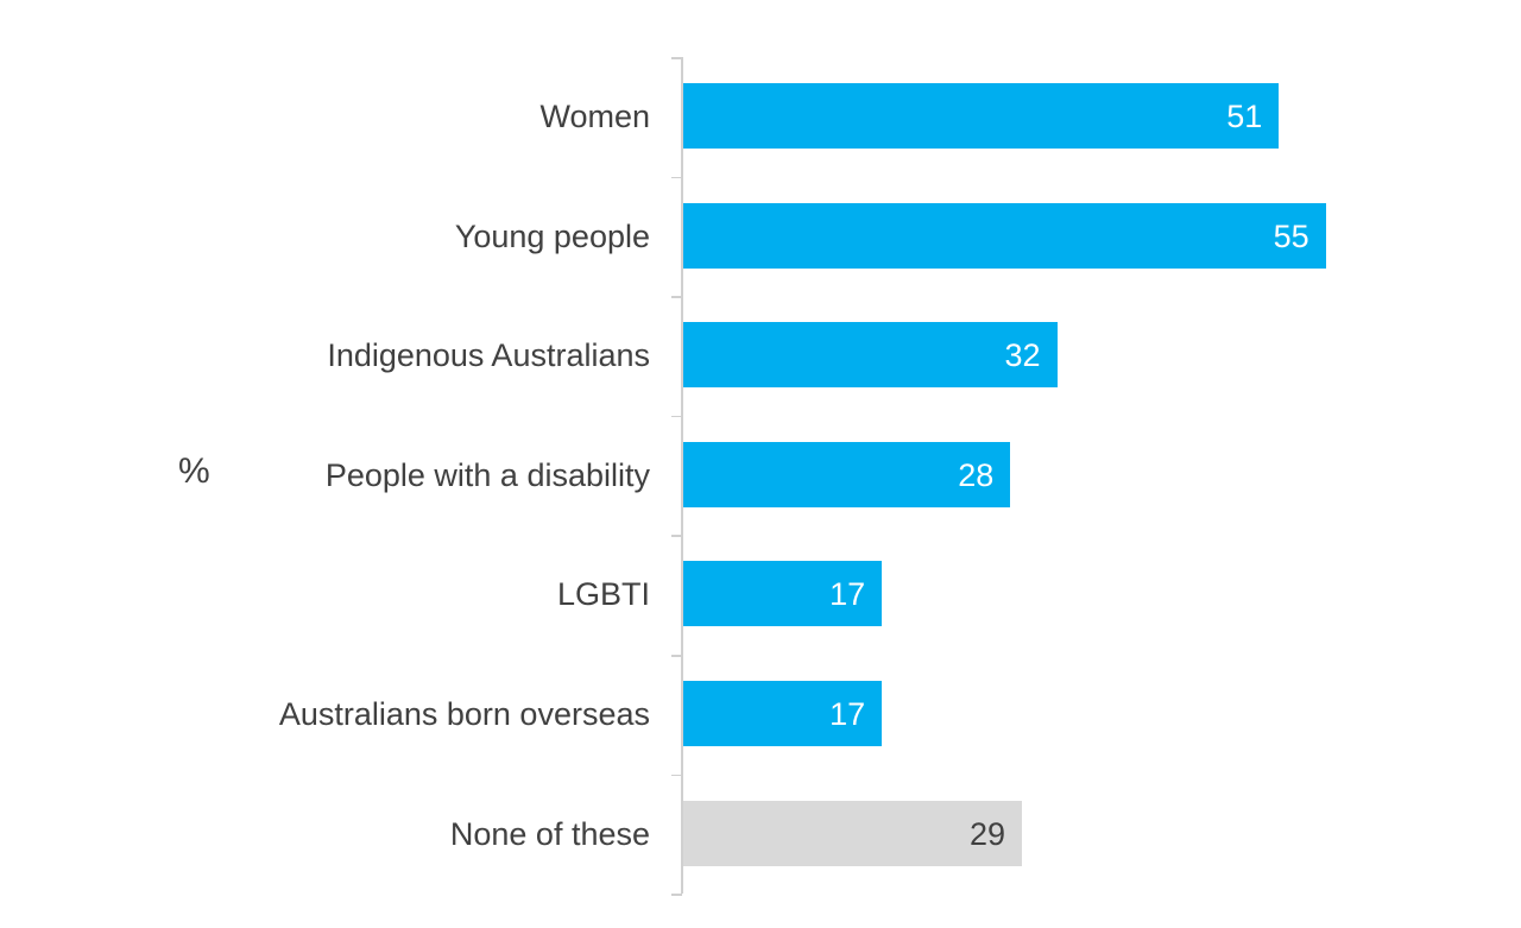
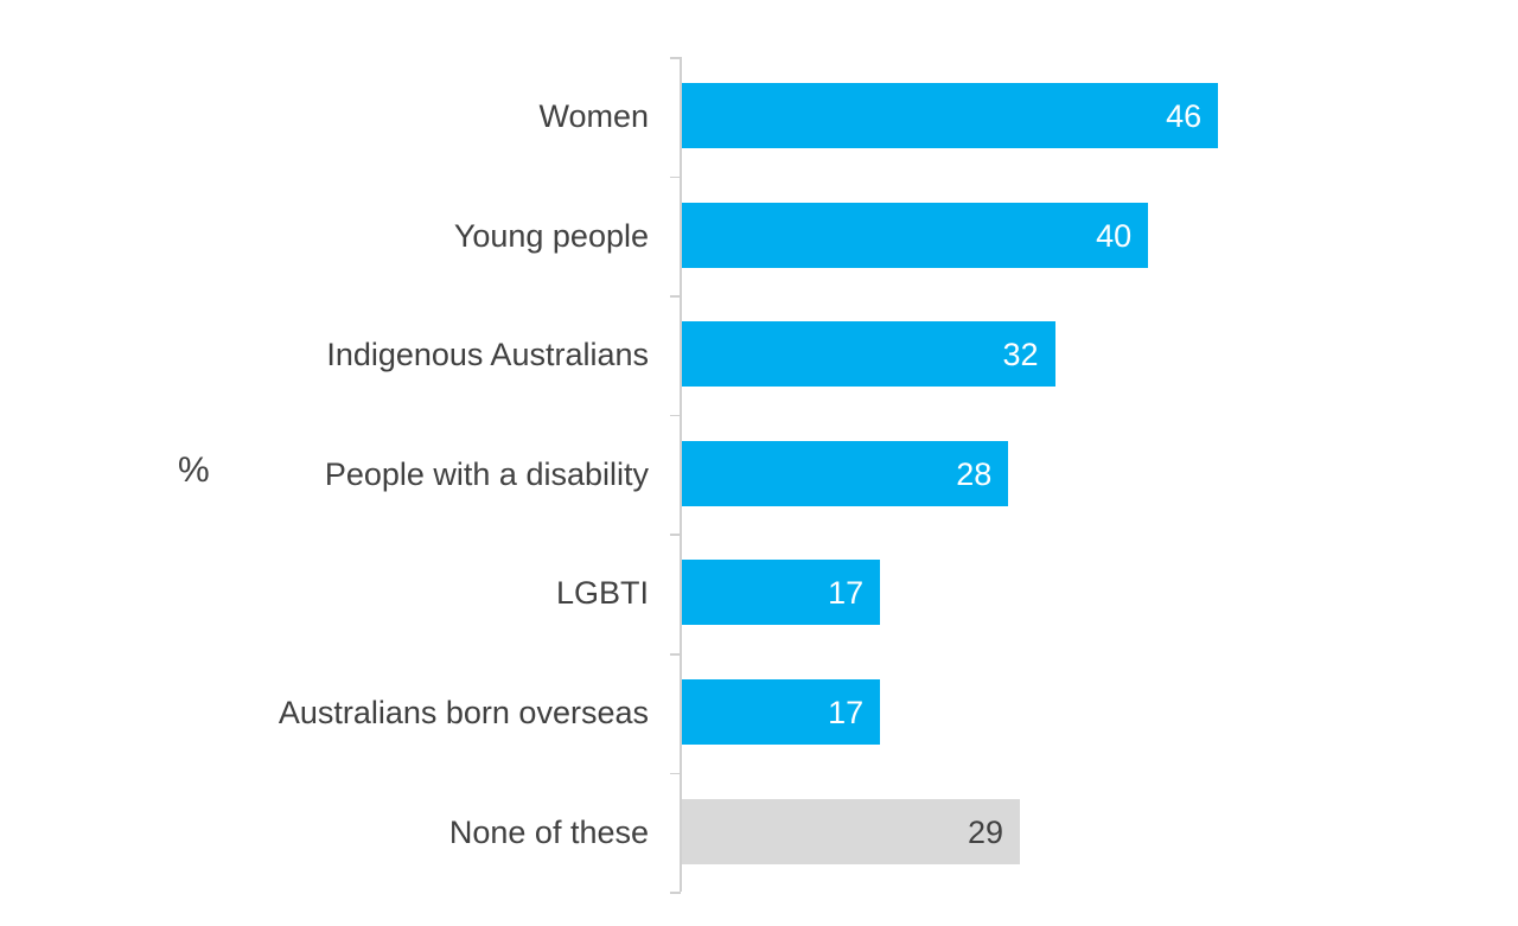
Women: 51 -> 46
Young people: 55 -> 40
